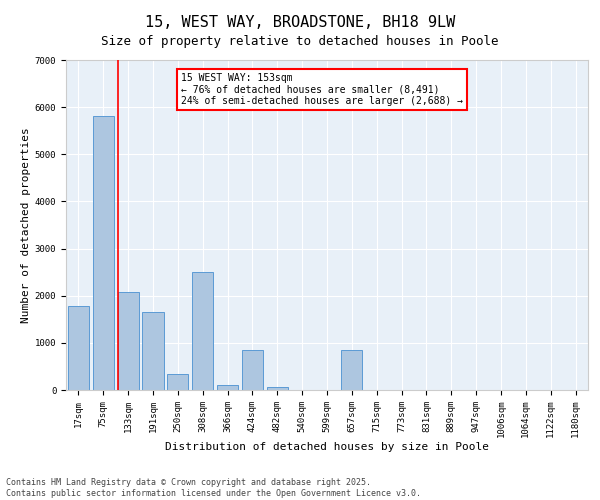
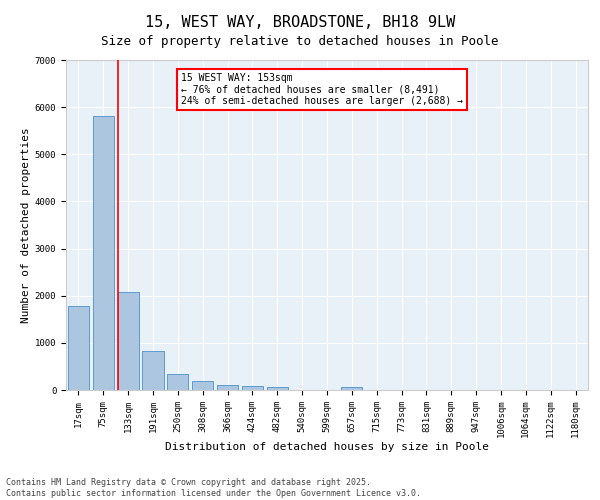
191sqm: 1650 -> 820
308sqm: 2500 -> 180
424sqm: 850 -> 90
657sqm: 850 -> 60
